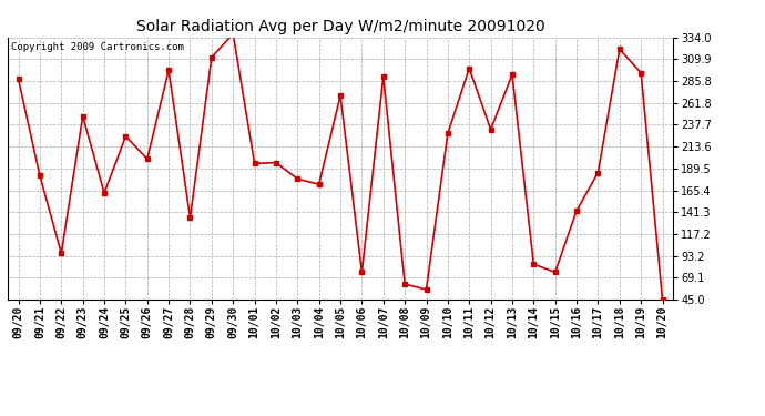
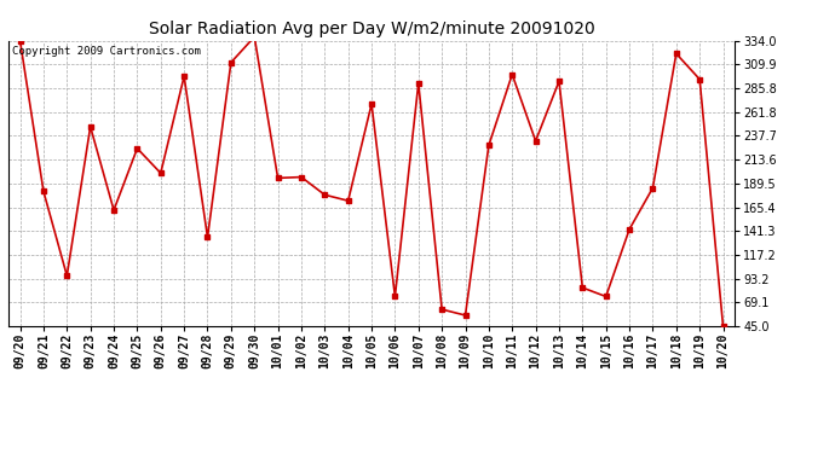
09/20: 288 -> 334
